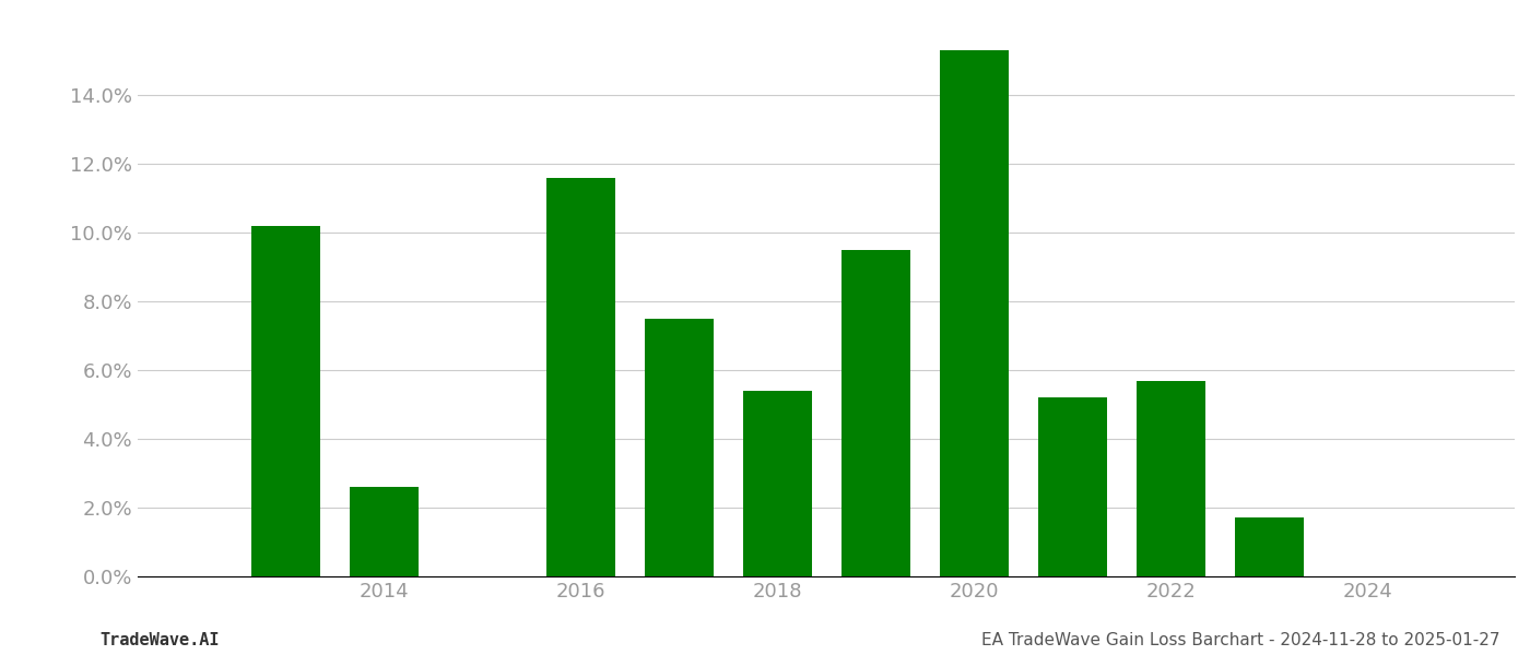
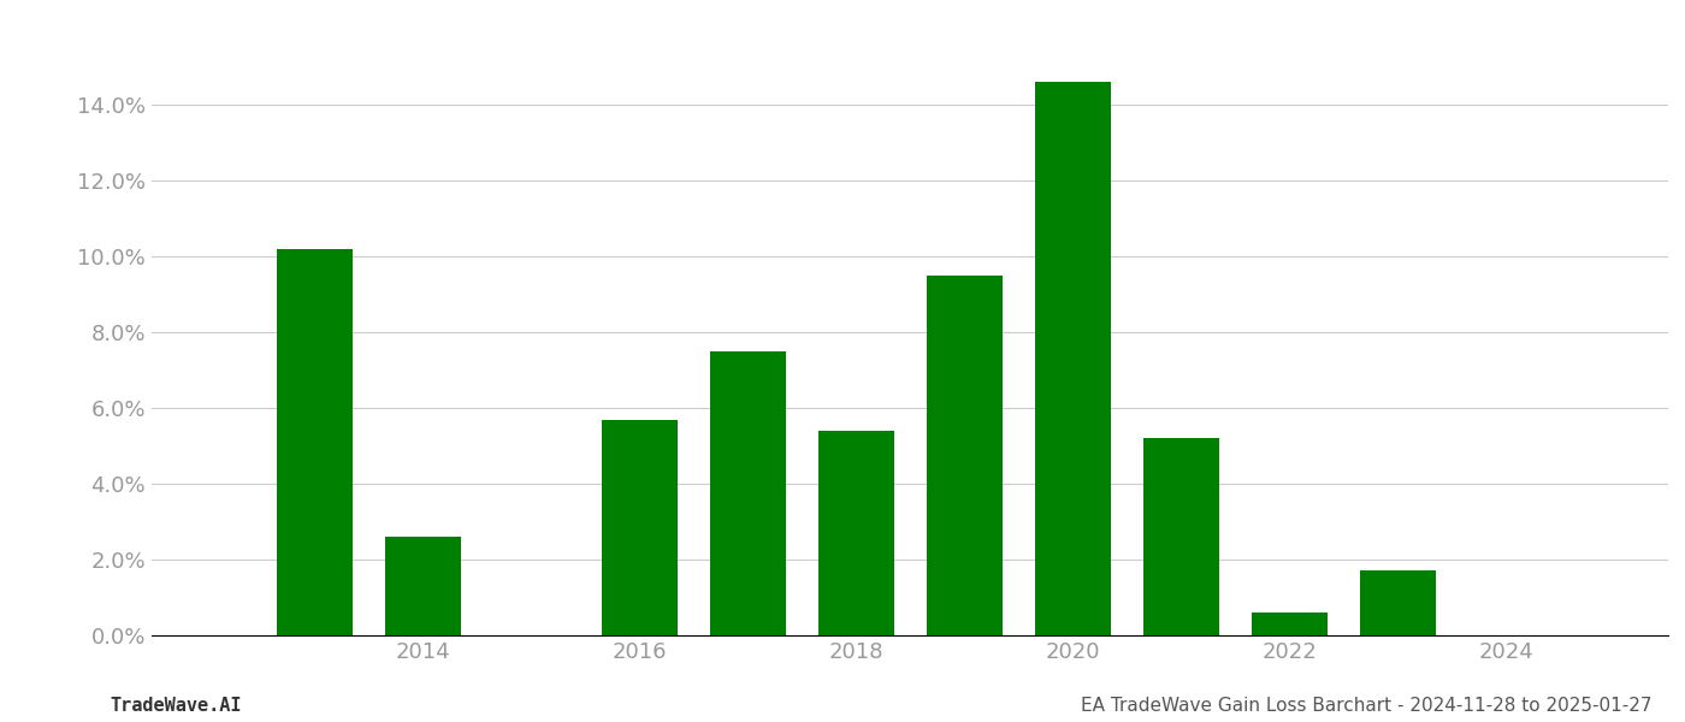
2016: 11.6% -> 5.7%
2020: 15.3% -> 14.6%
2022: 5.7% -> 0.6%
